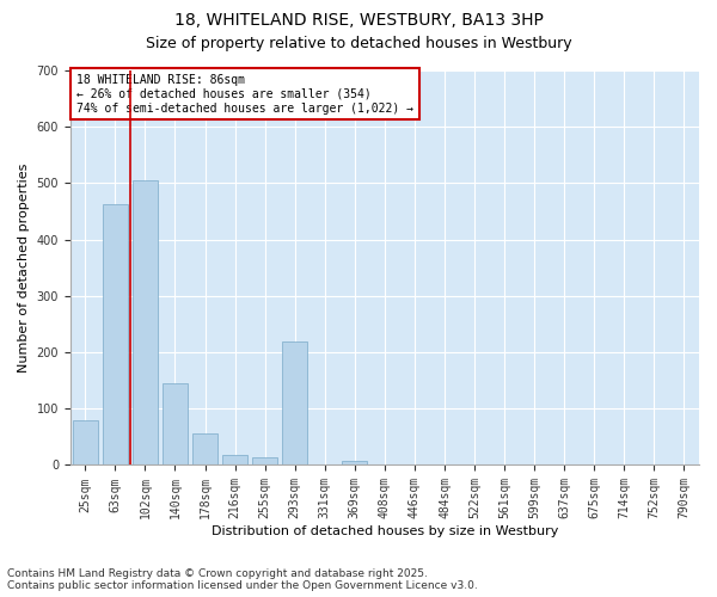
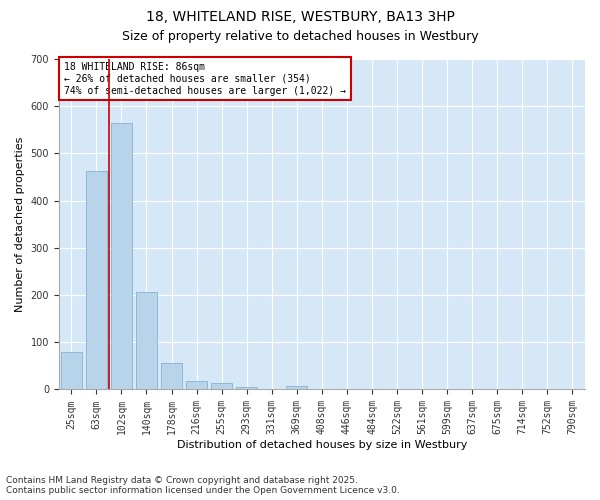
102sqm: 505 -> 565
140sqm: 145 -> 207
293sqm: 220 -> 5
